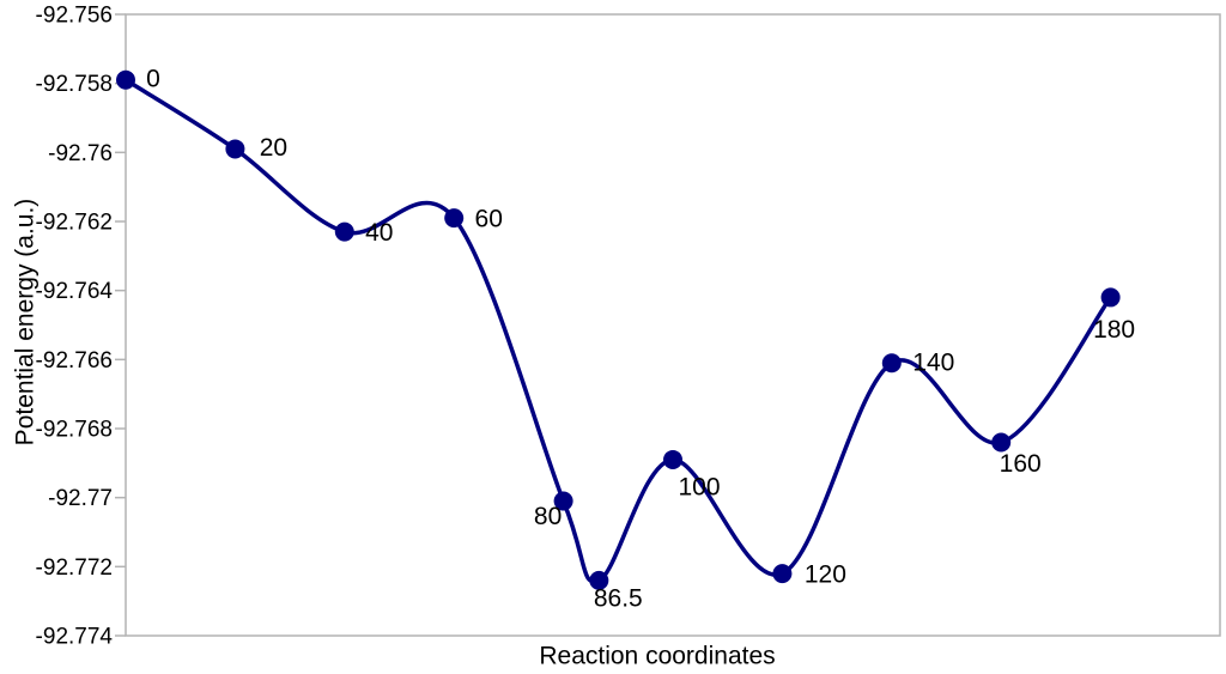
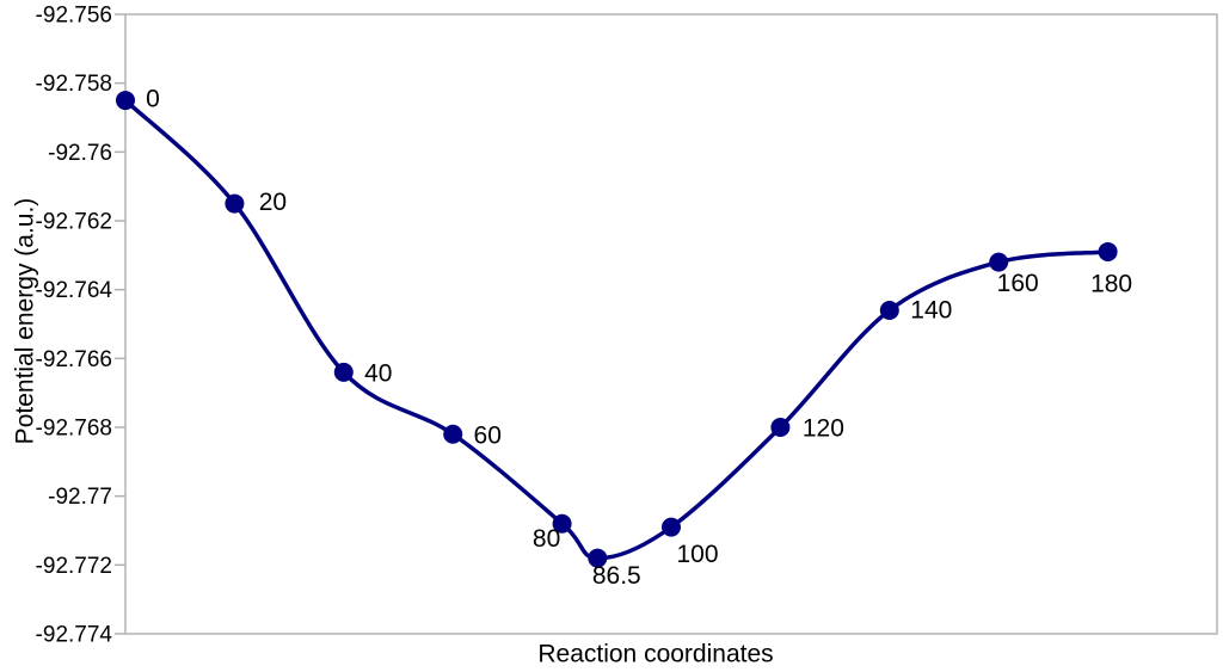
0: -92.7579 -> -92.7585
20: -92.7599 -> -92.7615
40: -92.7623 -> -92.7664
60: -92.7619 -> -92.7682
80: -92.7701 -> -92.7708
86.5: -92.7724 -> -92.7718
100: -92.7689 -> -92.7709
120: -92.7722 -> -92.7680
140: -92.7661 -> -92.7646
160: -92.7684 -> -92.7632
180: -92.7642 -> -92.7629
